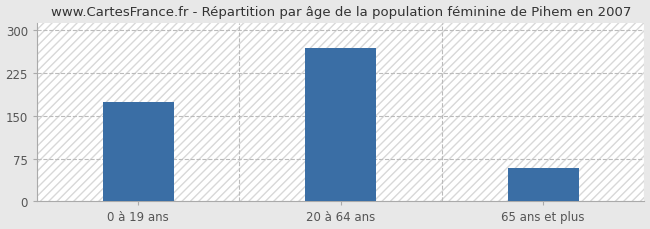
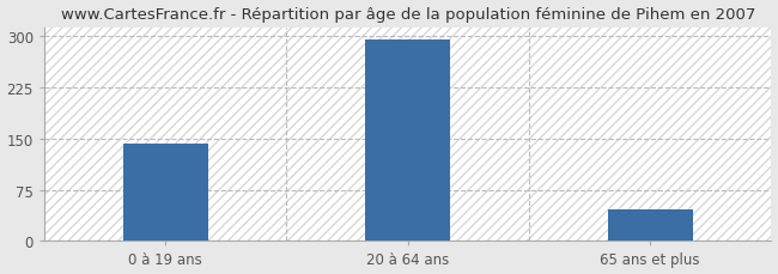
0 à 19 ans: 174 -> 143
20 à 64 ans: 268 -> 294
65 ans et plus: 58 -> 46
